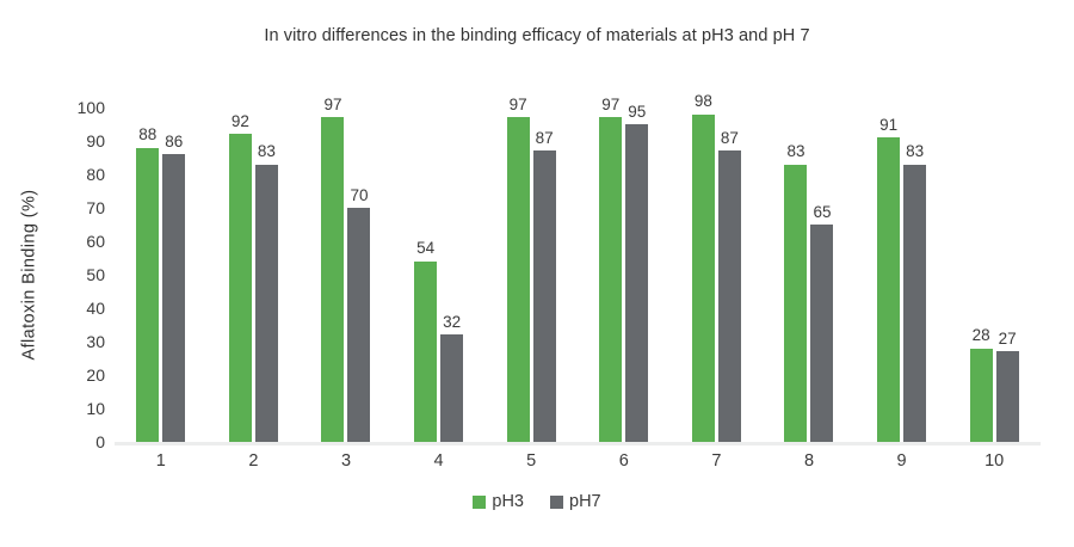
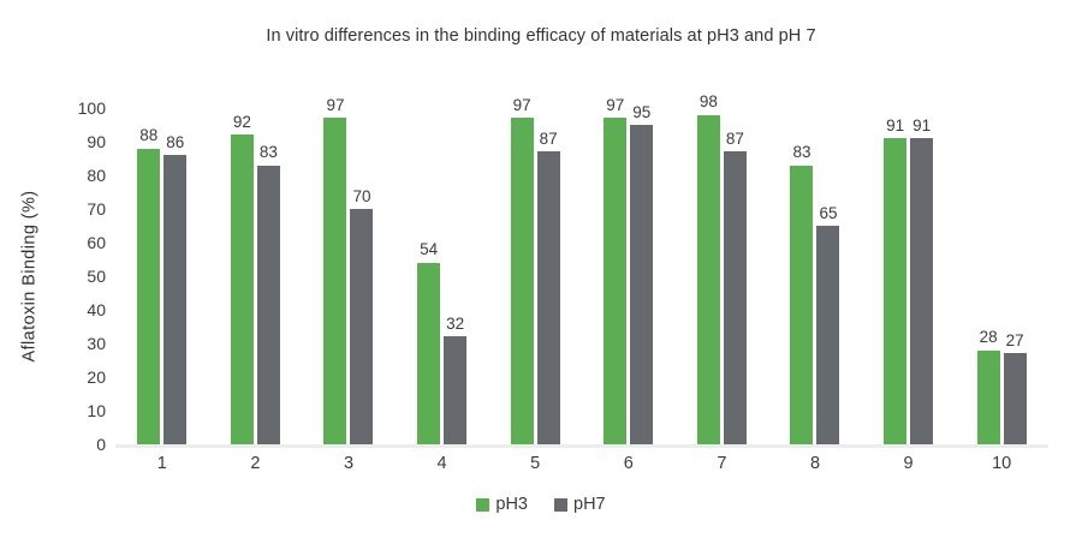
pH7/9: 83 -> 91
